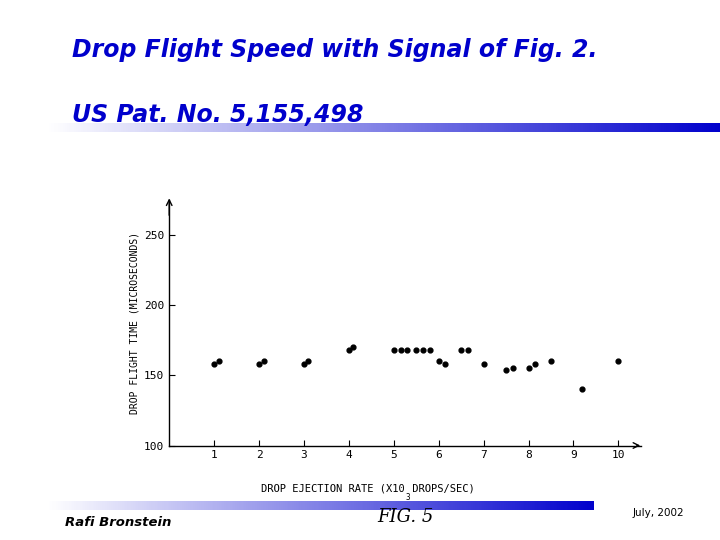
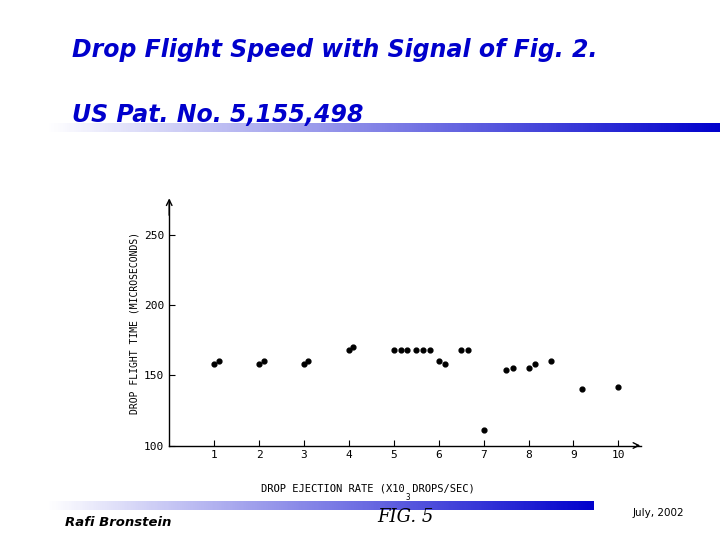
7: 158 -> 111
10: 160 -> 142
